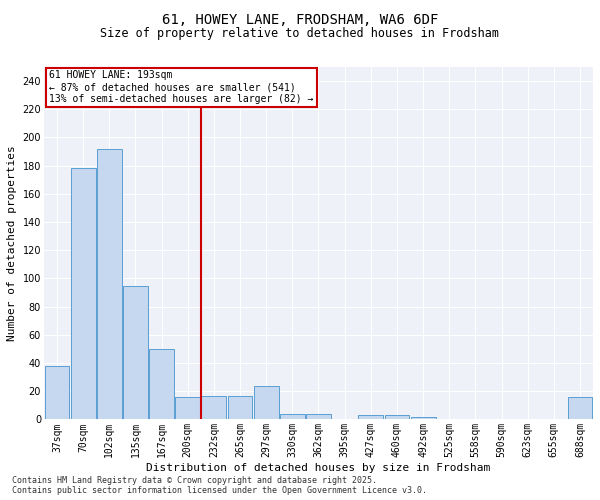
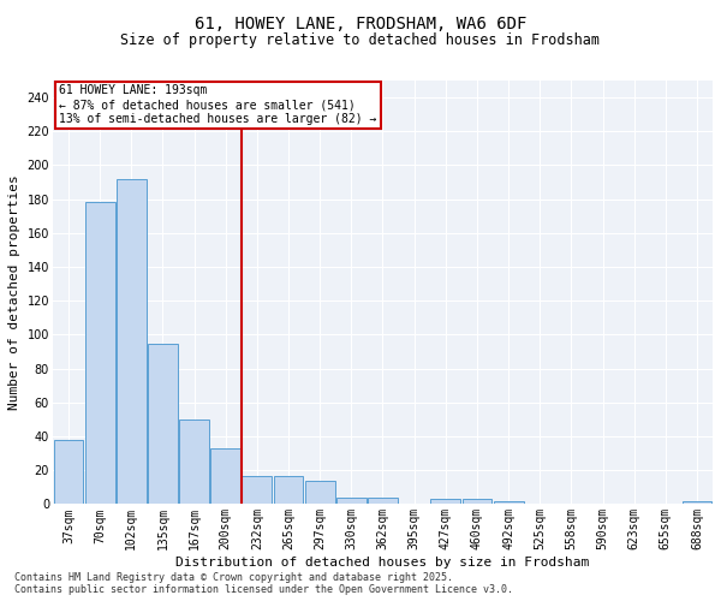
200sqm: 16 -> 33
297sqm: 24 -> 14
688sqm: 16 -> 2
